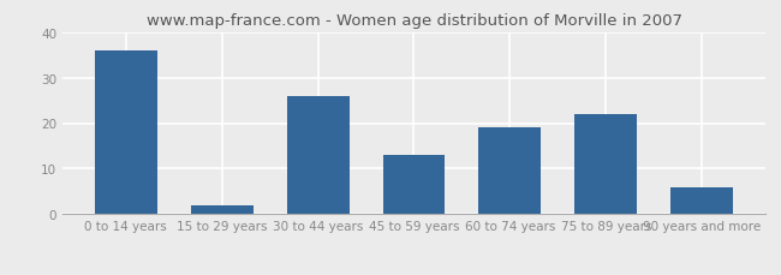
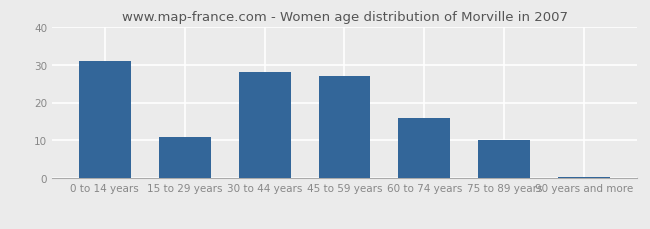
0 to 14 years: 36.0 -> 31.0
15 to 29 years: 2.0 -> 11.0
30 to 44 years: 26.0 -> 28.0
45 to 59 years: 13.0 -> 27.0
60 to 74 years: 19.0 -> 16.0
75 to 89 years: 22.0 -> 10.0
90 years and more: 6.0 -> 0.5
